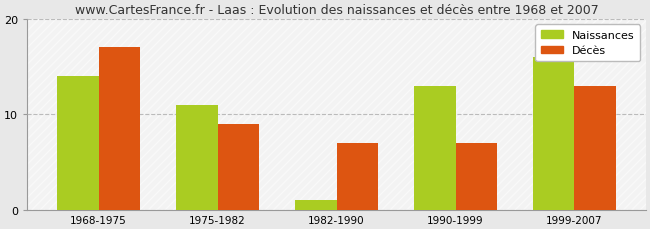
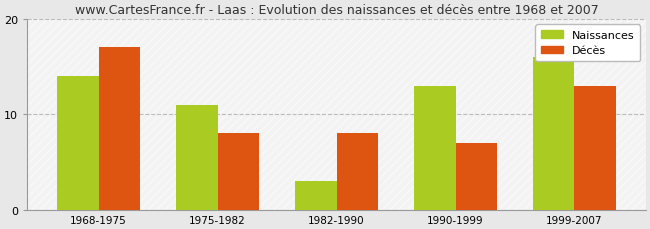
Décès/1975-1982: 9 -> 8
Naissances/1982-1990: 1 -> 3
Décès/1982-1990: 7 -> 8
